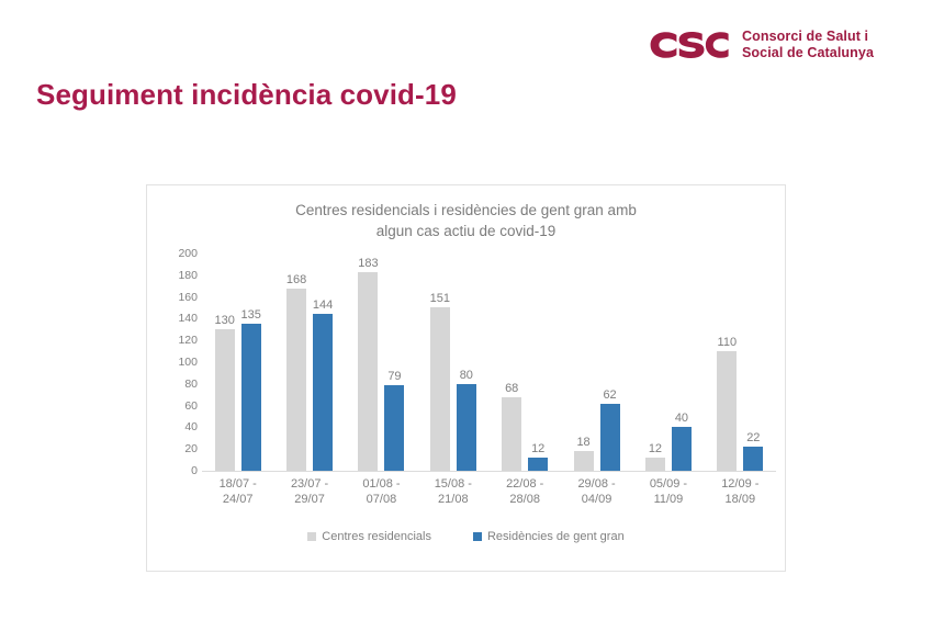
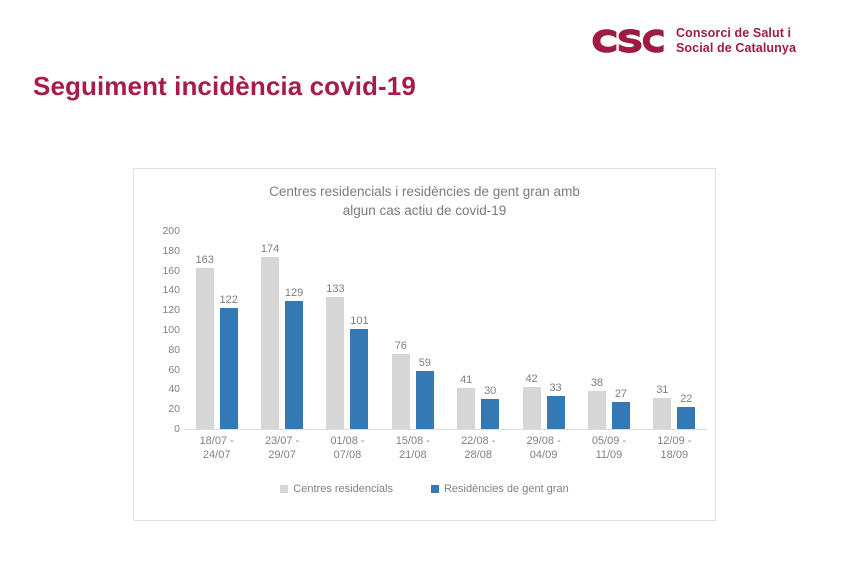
Centres residencials/18/07 - 24/07: 130 -> 163
Residències de gent gran/18/07 - 24/07: 135 -> 122
Centres residencials/23/07 - 29/07: 168 -> 174
Residències de gent gran/23/07 - 29/07: 144 -> 129
Centres residencials/01/08 - 07/08: 183 -> 133
Residències de gent gran/01/08 - 07/08: 79 -> 101
Centres residencials/15/08 - 21/08: 151 -> 76
Residències de gent gran/15/08 - 21/08: 80 -> 59
Centres residencials/22/08 - 28/08: 68 -> 41
Residències de gent gran/22/08 - 28/08: 12 -> 30
Centres residencials/29/08 - 04/09: 18 -> 42
Residències de gent gran/29/08 - 04/09: 62 -> 33
Centres residencials/05/09 - 11/09: 12 -> 38
Residències de gent gran/05/09 - 11/09: 40 -> 27
Centres residencials/12/09 - 18/09: 110 -> 31
